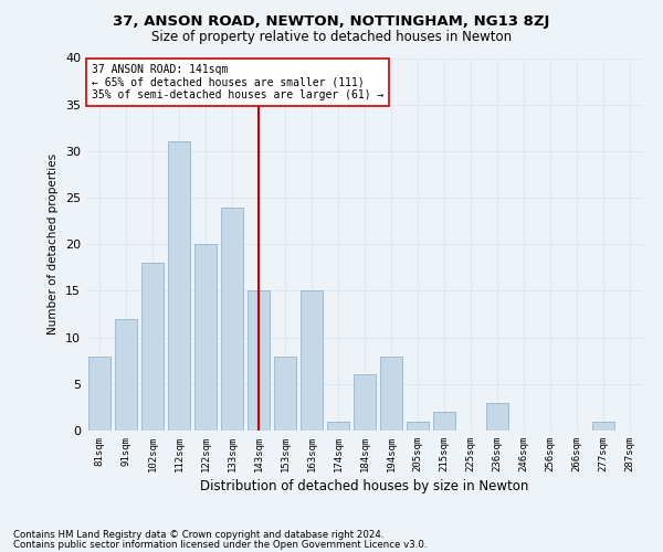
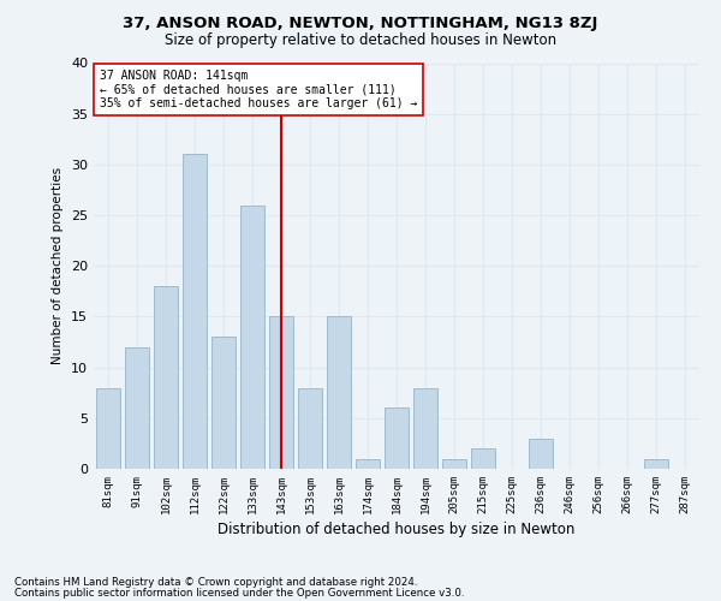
122sqm: 20 -> 13
133sqm: 24 -> 26
